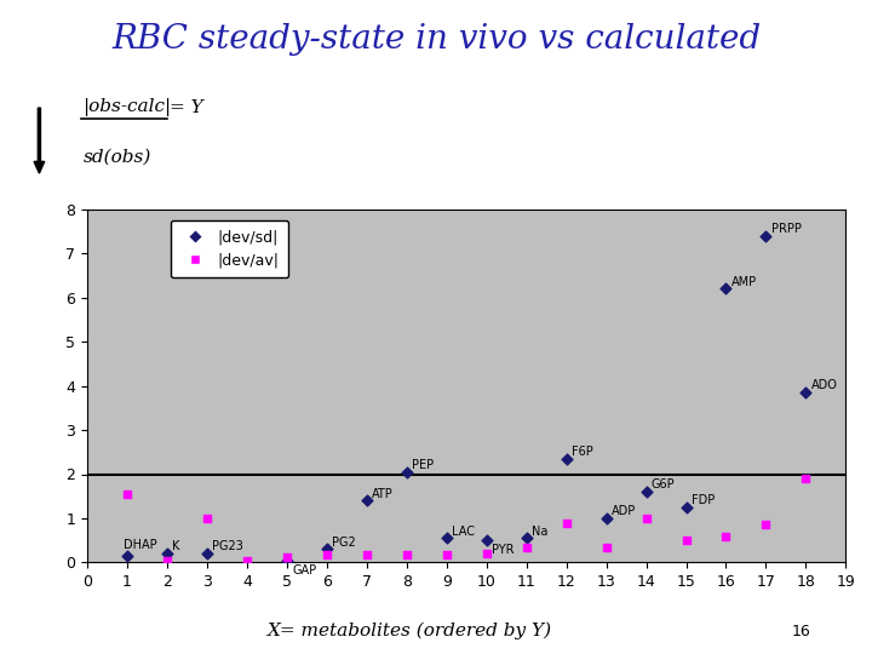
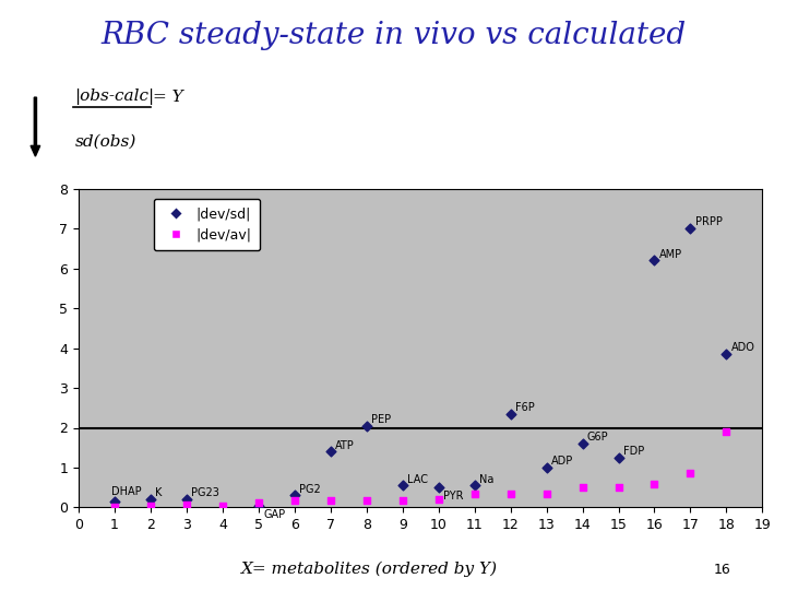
|dev/av|/1: 1.55 -> 0.02
|dev/av|/3: 1.00 -> 0.07
|dev/av|/12: 0.90 -> 0.35
|dev/av|/14: 1.00 -> 0.50
|dev/sd|/17: 7.40 -> 7.00
